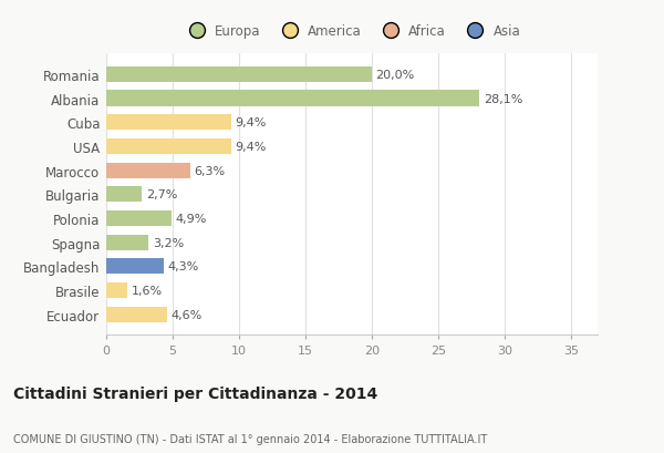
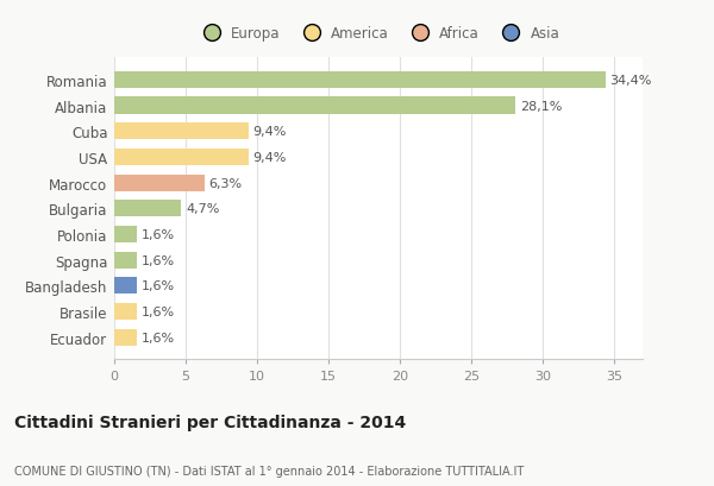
Romania: 20,0% -> 34,4%
Bulgaria: 2,7% -> 4,7%
Polonia: 4,9% -> 1,6%
Spagna: 3,2% -> 1,6%
Bangladesh: 4,3% -> 1,6%
Ecuador: 4,6% -> 1,6%
